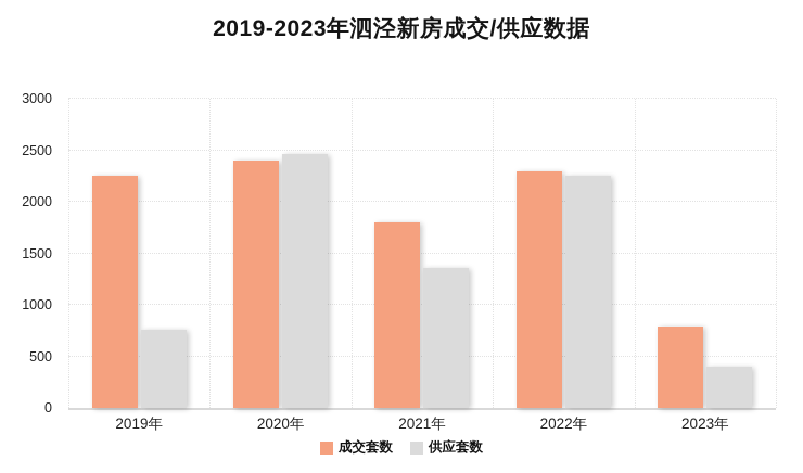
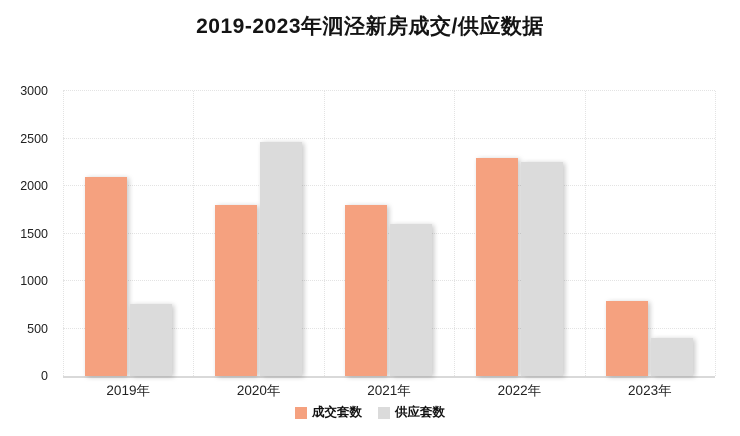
成交套数/2019年: 2200 -> 2100
成交套数/2020年: 2400 -> 1800
供应套数/2021年: 1400 -> 1600
